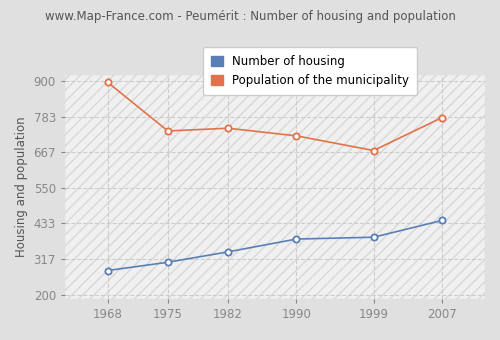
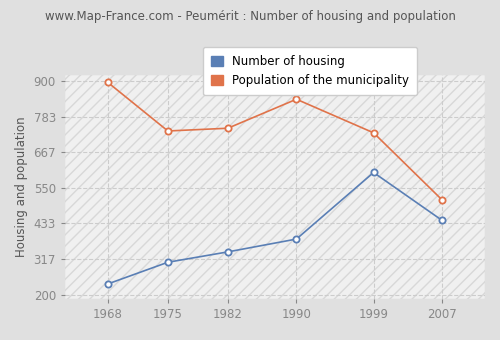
Number of housing/1968: 279 -> 235
Population of the municipality/1990: 720 -> 840
Number of housing/1999: 388 -> 600
Population of the municipality/1999: 672 -> 730
Population of the municipality/2007: 780 -> 510
